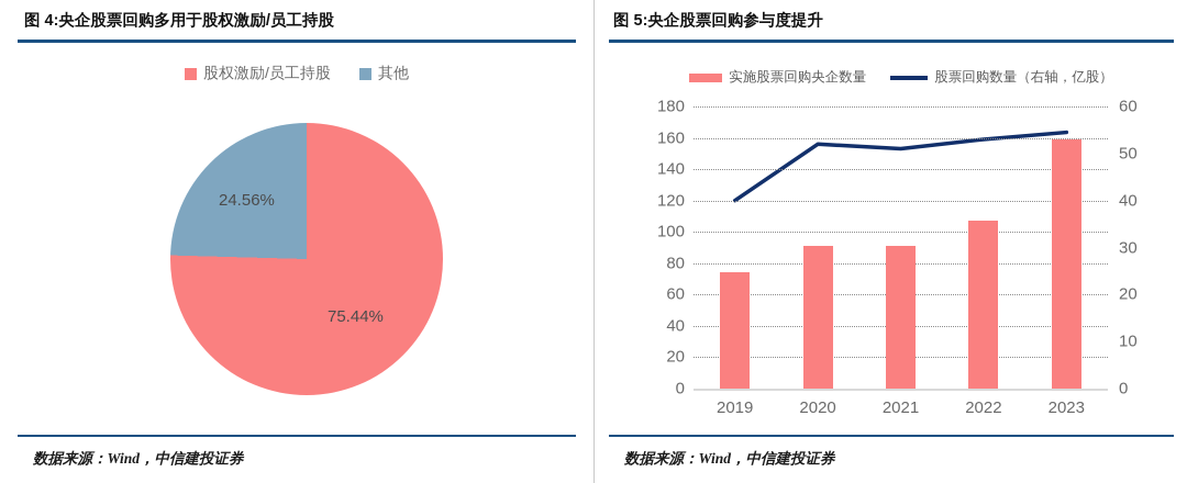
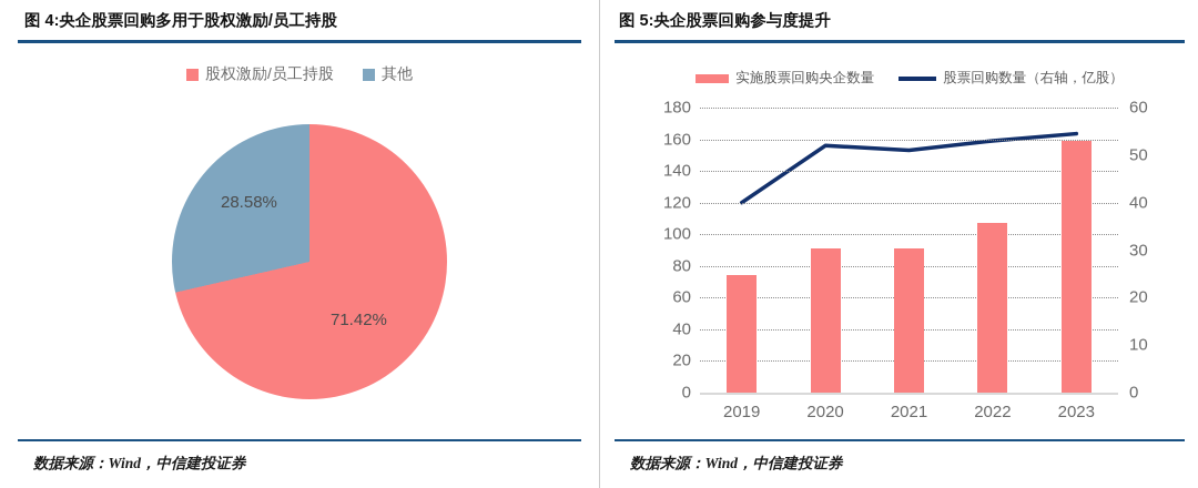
图 4:央企股票回购多用于股权激励/员工持股/股权激励/员工持股: 75.44% -> 71.42%
图 4:央企股票回购多用于股权激励/员工持股/其他: 24.56% -> 28.58%
